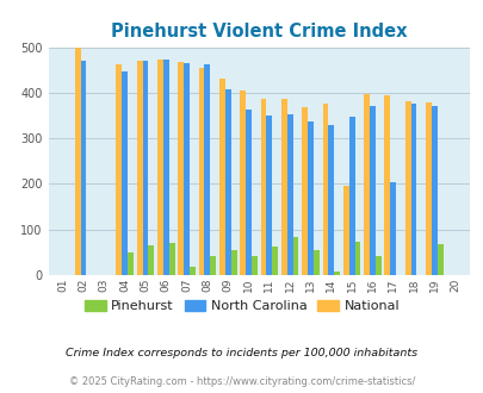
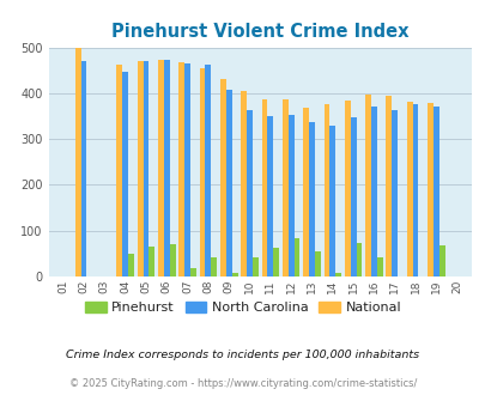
Pinehurst/09: 55 -> 9
National/15: 195 -> 383
North Carolina/17: 205 -> 362
